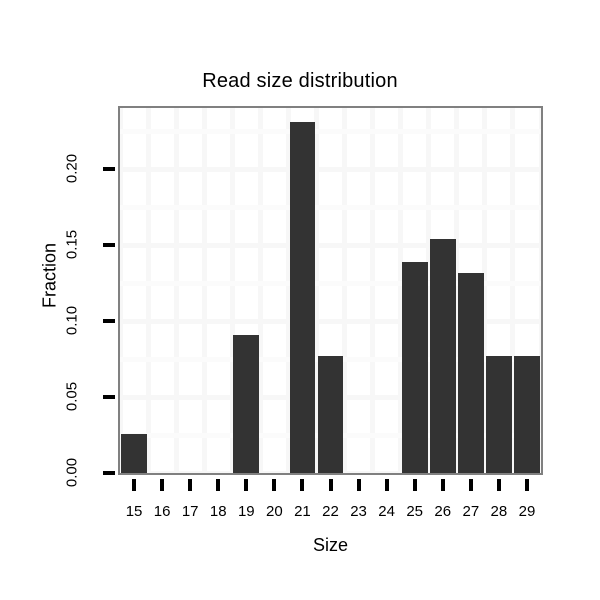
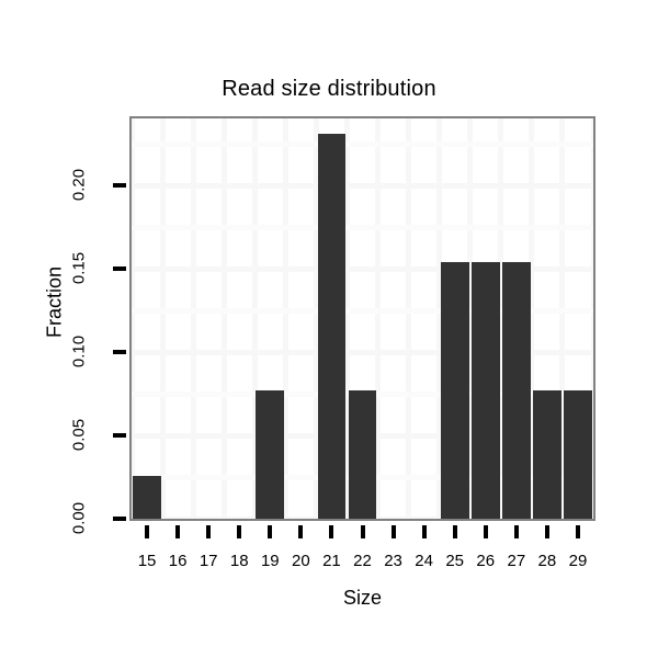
19: 0.091 -> 0.077
25: 0.139 -> 0.154
27: 0.132 -> 0.154
